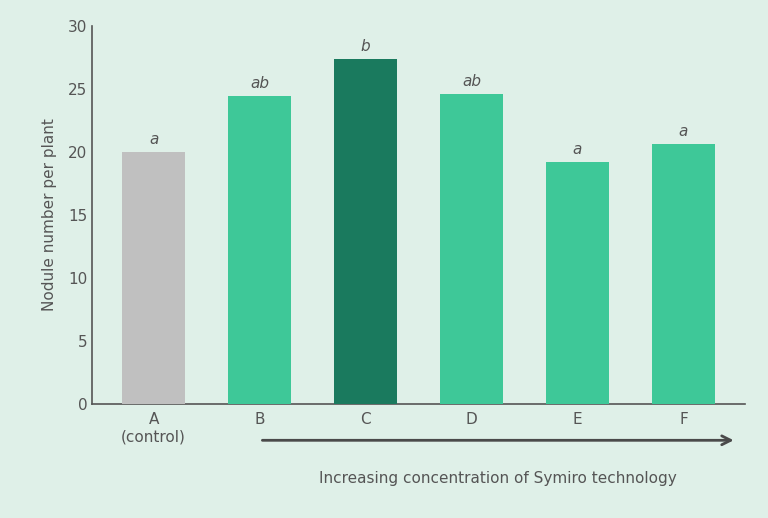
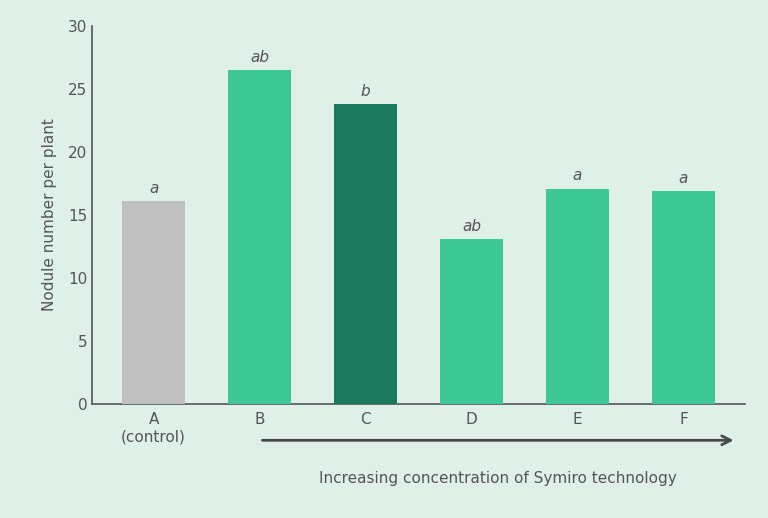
A (control): 20.0 -> 16.1
B: 24.4 -> 26.5
C: 27.4 -> 23.8
D: 24.6 -> 13.1
E: 19.2 -> 17.1
F: 20.6 -> 16.9
